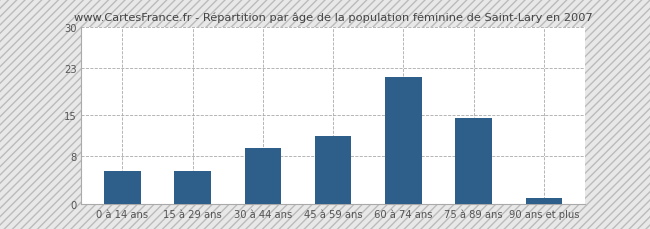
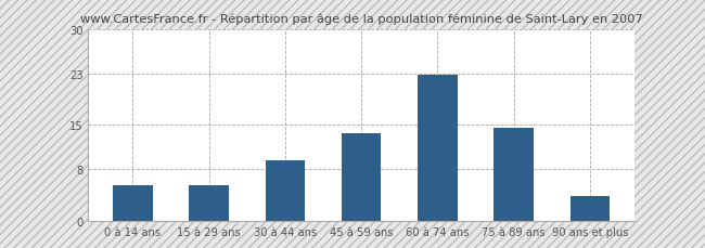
45 à 59 ans: 11.5 -> 13.6
60 à 74 ans: 21.5 -> 22.8
90 ans et plus: 1.0 -> 3.8
